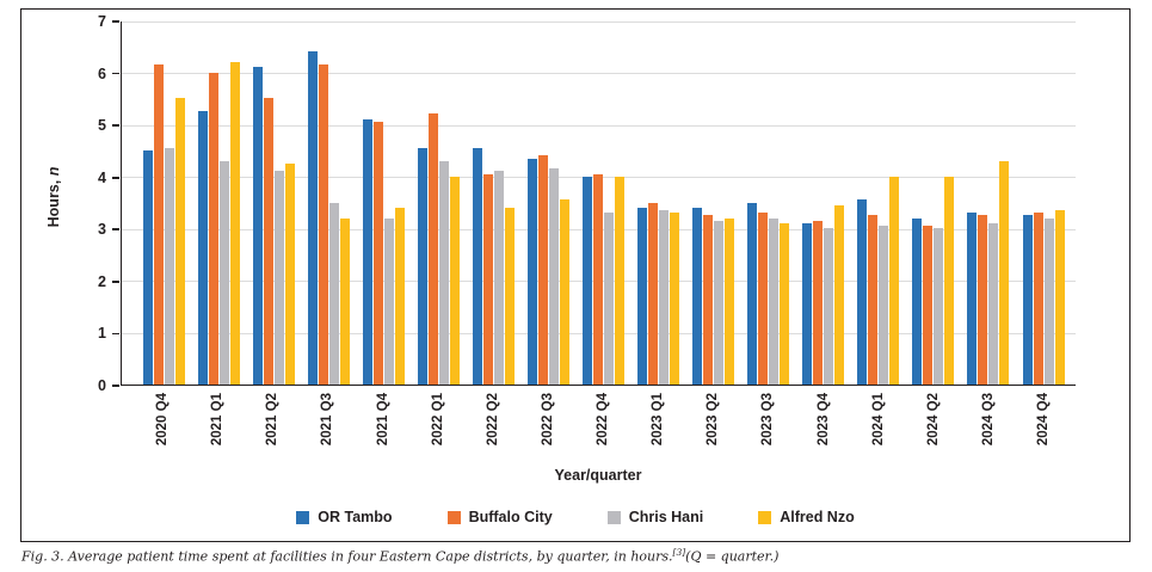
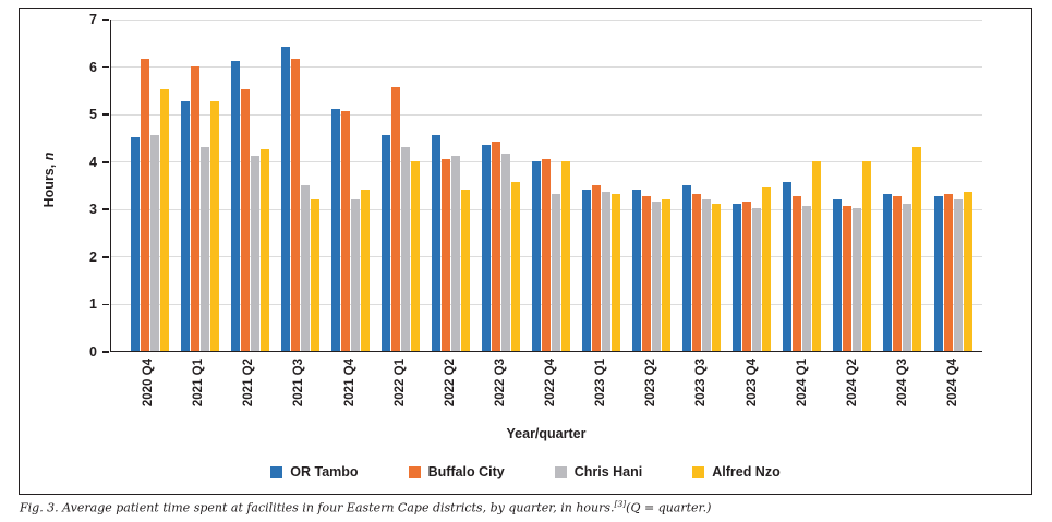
Alfred Nzo/2021 Q1: 6.2 -> 5.2
Buffalo City/2022 Q1: 5.2 -> 5.5
